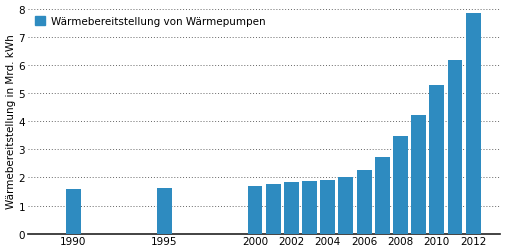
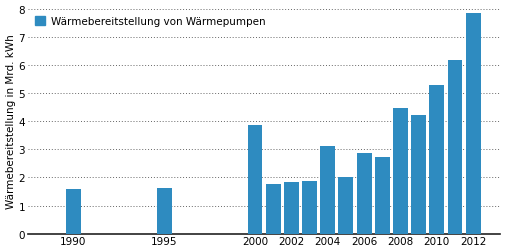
2000: 1.70 -> 3.85
2004: 1.92 -> 3.10
2006: 2.25 -> 2.85
2008: 3.47 -> 4.45
